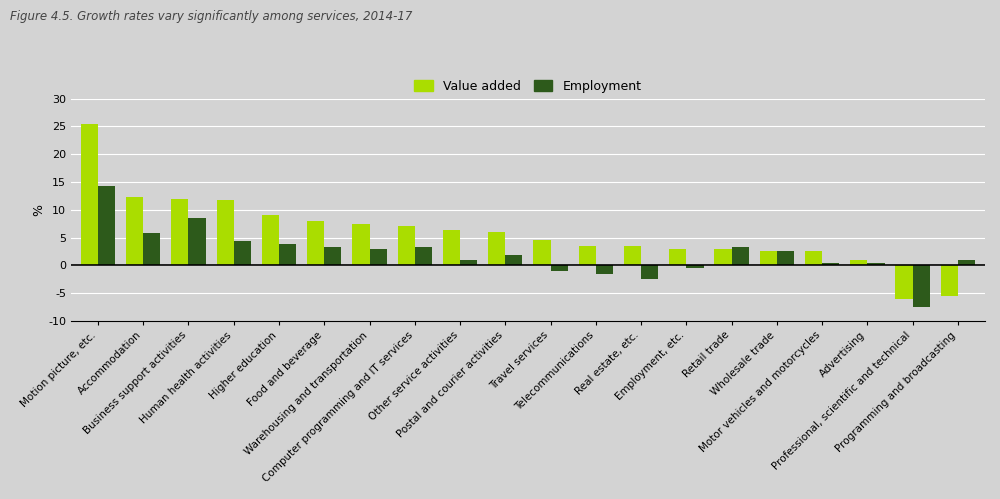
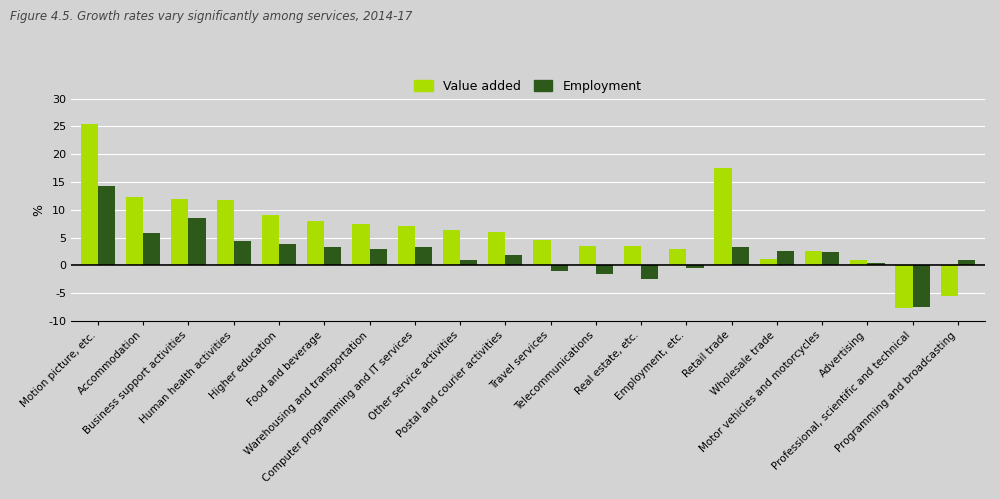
Value added/Retail trade: 3.0 -> 17.6
Value added/Wholesale trade: 2.5 -> 1.2
Employment/Motor vehicles and motorcycles: 0.5 -> 2.4
Value added/Professional, scientific and technical: -6.0 -> -7.6
